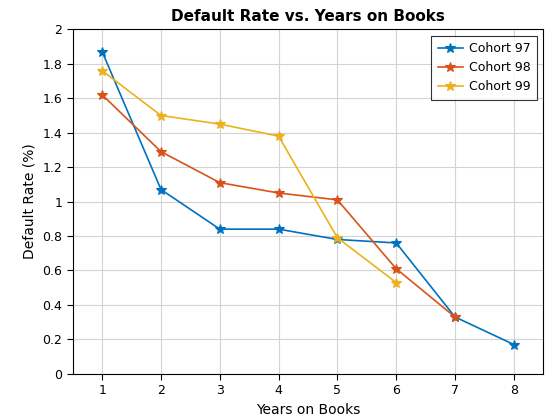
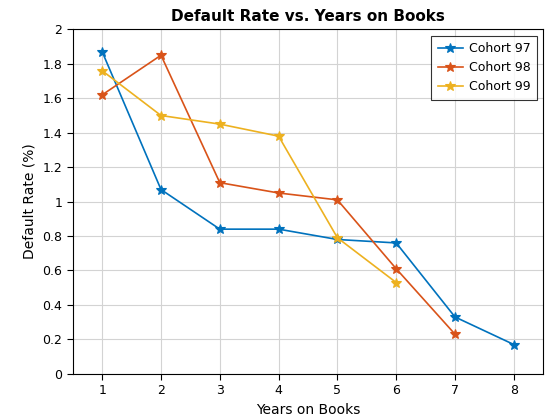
Cohort 98/2: 1.29 -> 1.85
Cohort 98/7: 0.33 -> 0.23
